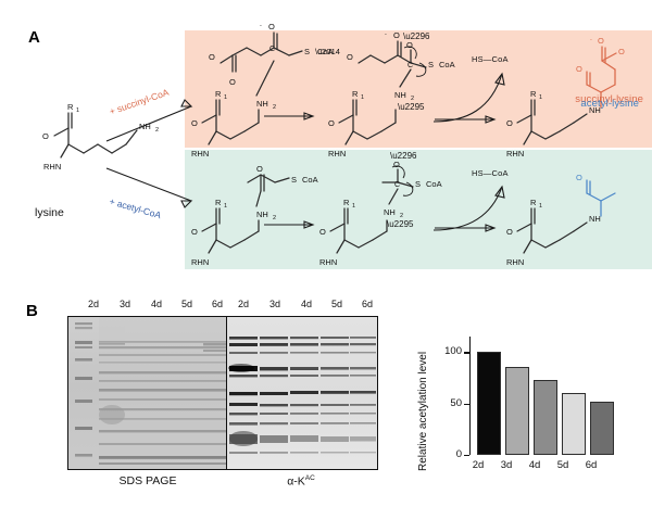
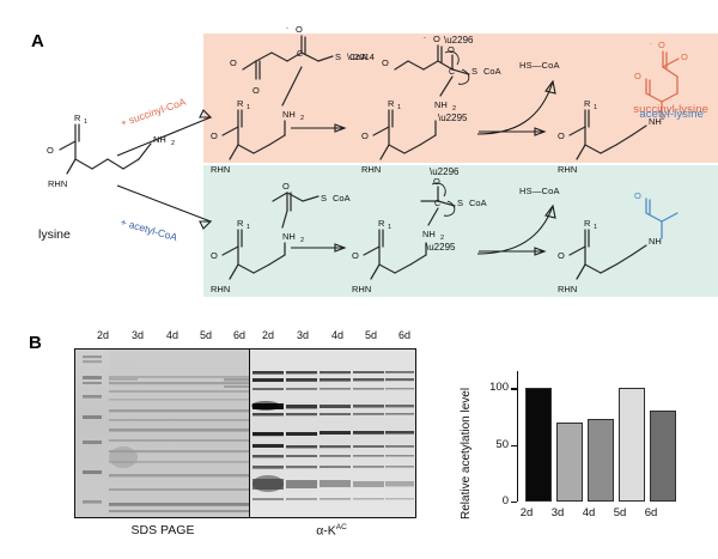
3d: 90 -> 70
5d: 60 -> 100
6d: 50 -> 80
